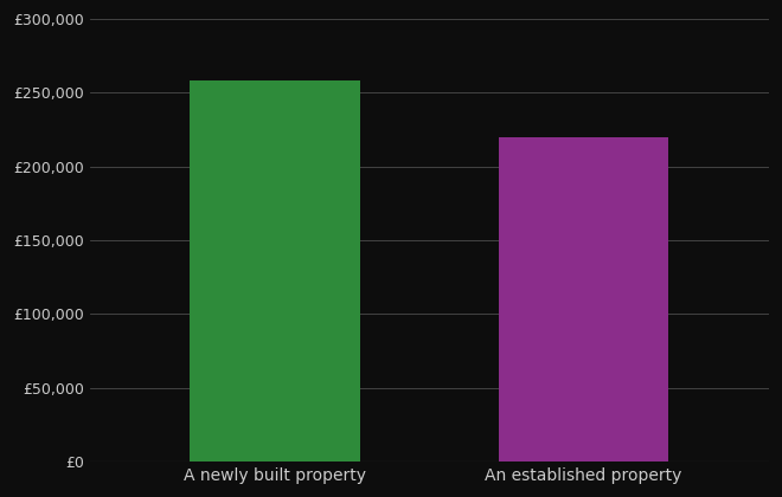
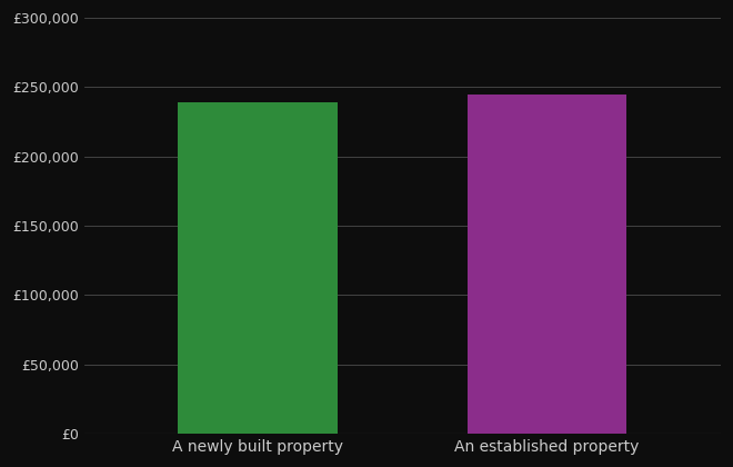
A newly built property: £258,000 -> £239,000
An established property: £220,000 -> £245,000
